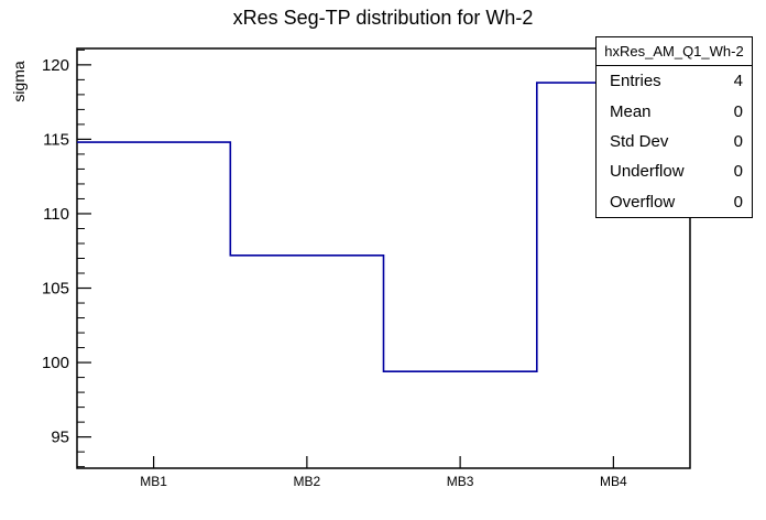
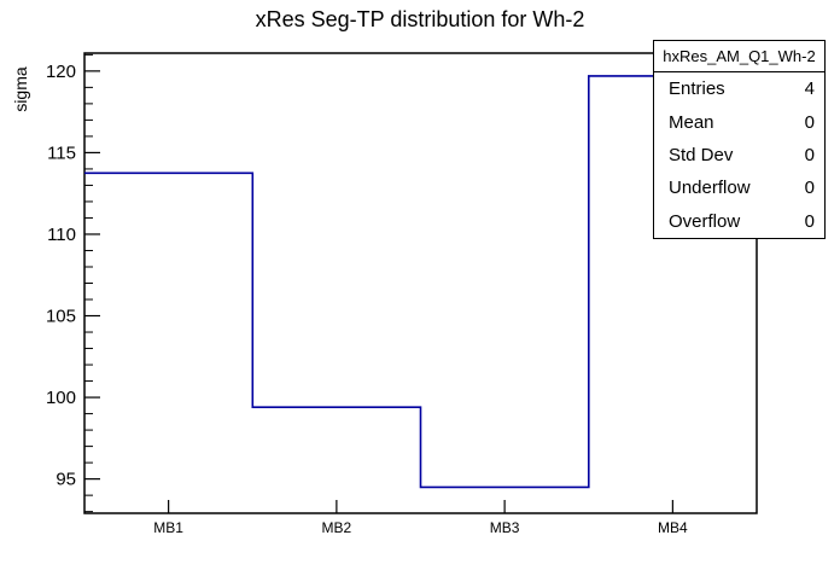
MB1: 114.8 -> 113.8
MB2: 107.2 -> 99.4
MB3: 99.4 -> 94.5
MB4: 118.8 -> 119.7
